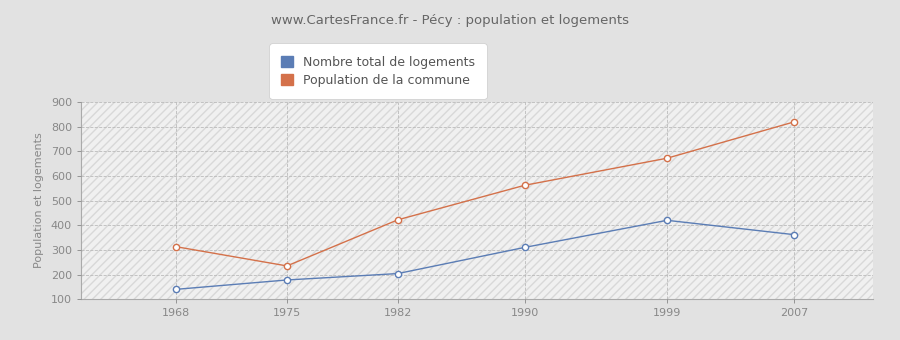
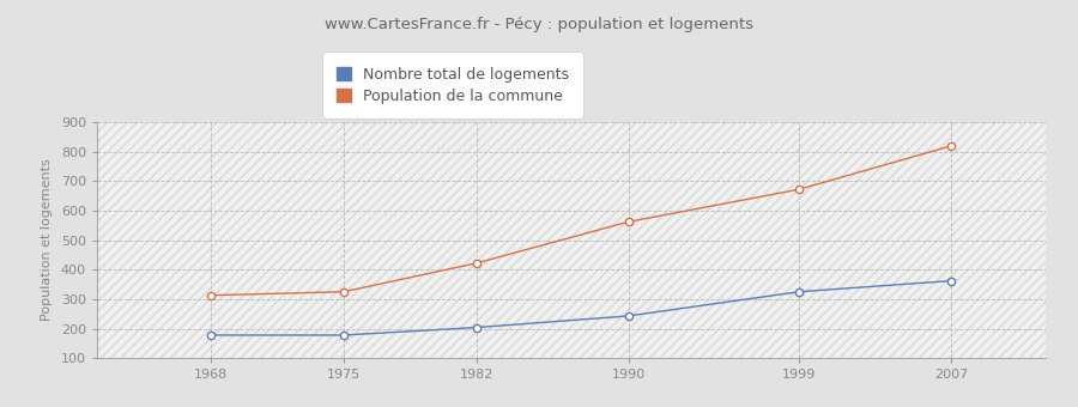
Nombre total de logements/1968: 140 -> 178
Population de la commune/1975: 235 -> 325
Nombre total de logements/1990: 310 -> 243
Nombre total de logements/1999: 420 -> 325
